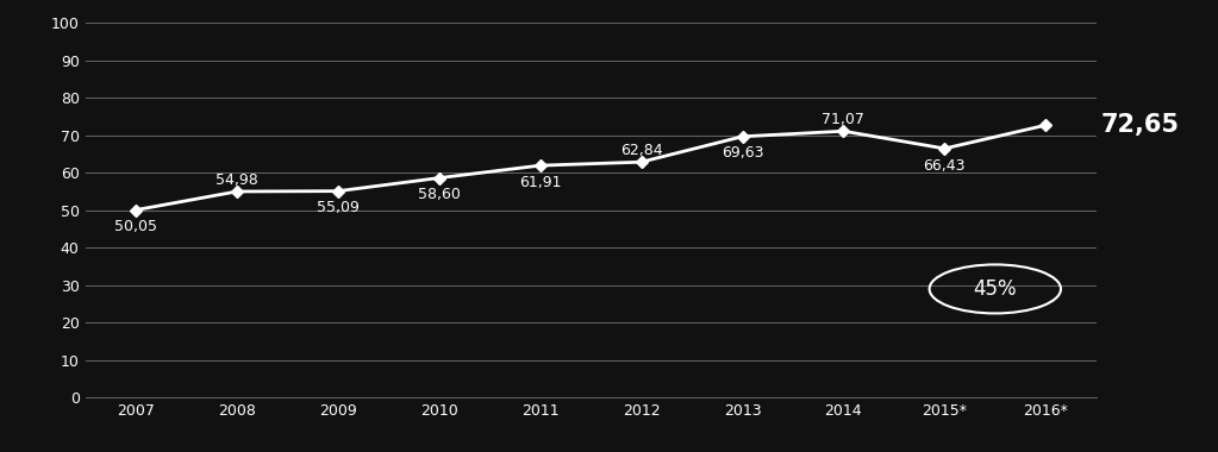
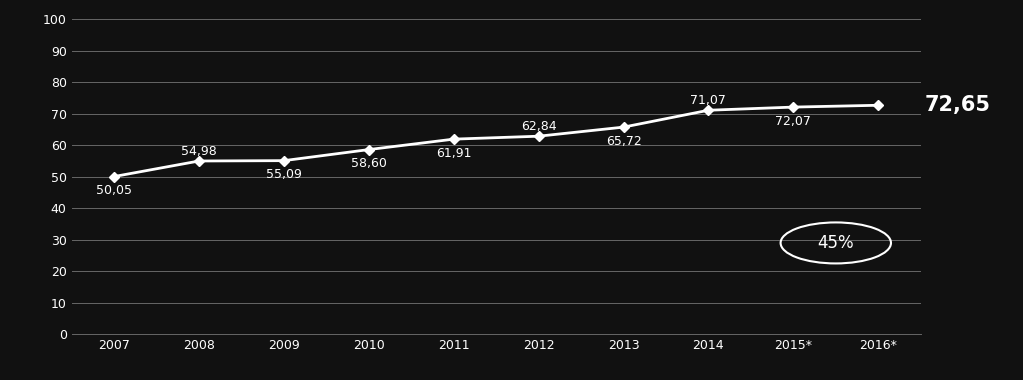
2013: 69,63 -> 65,72
2015*: 66,43 -> 72,07
